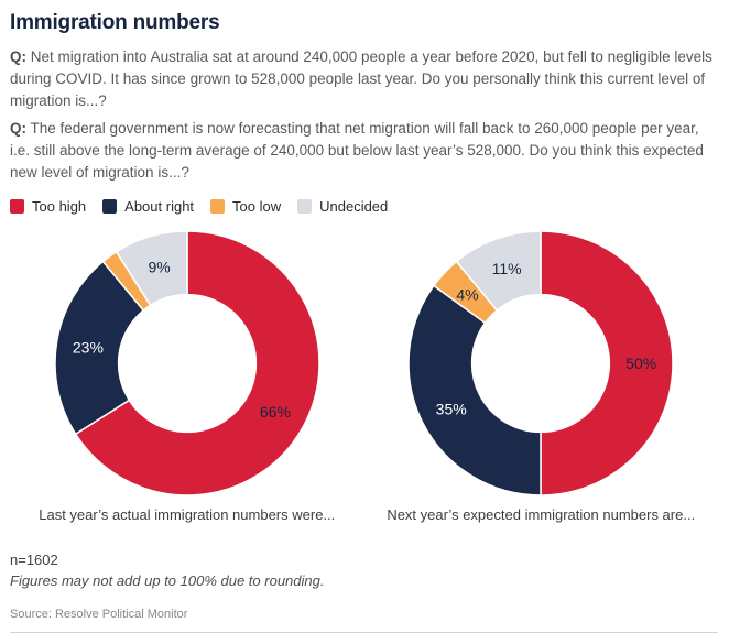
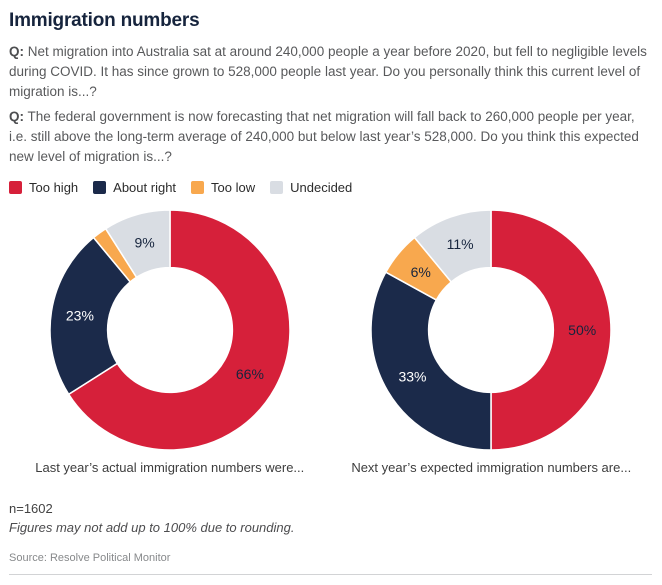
Next year’s expected immigration numbers are.../About right: 35% -> 33%
Next year’s expected immigration numbers are.../Too low: 4% -> 6%
